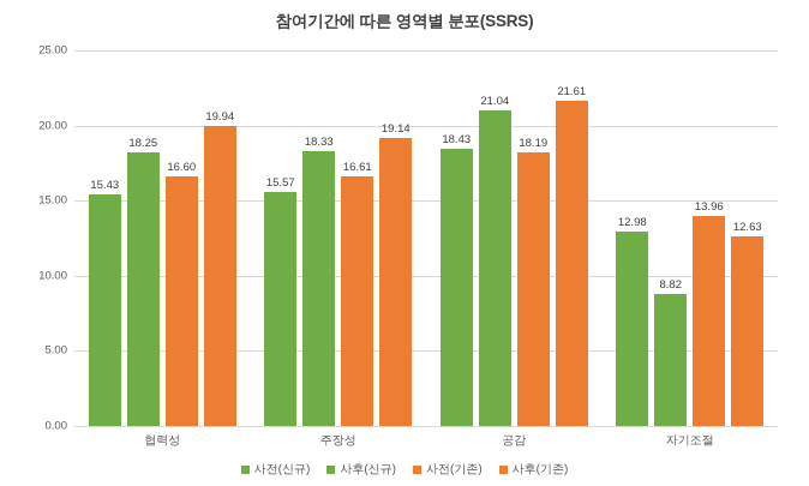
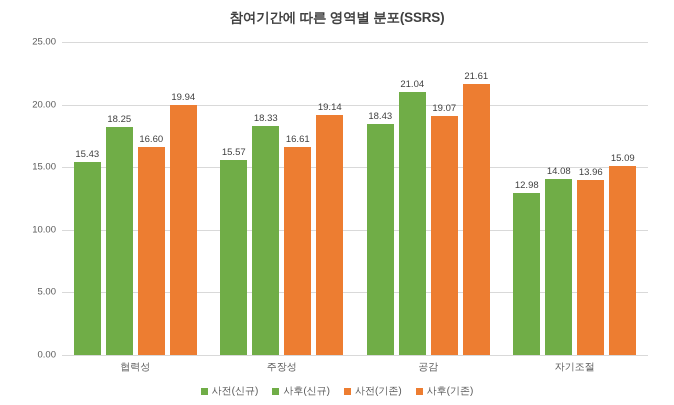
사전(기존)/공감: 18.19 -> 19.07
사후(신규)/자기조절: 8.82 -> 14.08
사후(기존)/자기조절: 12.63 -> 15.09
